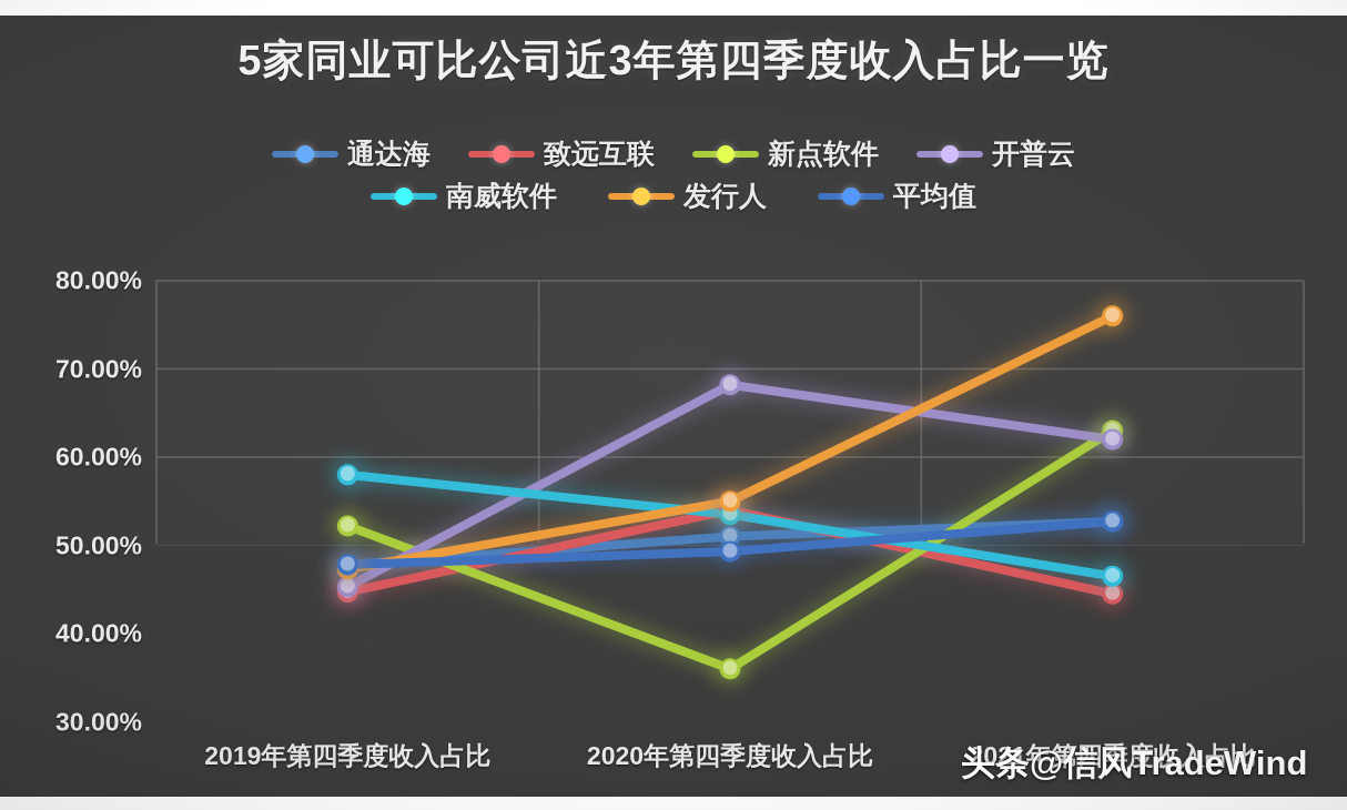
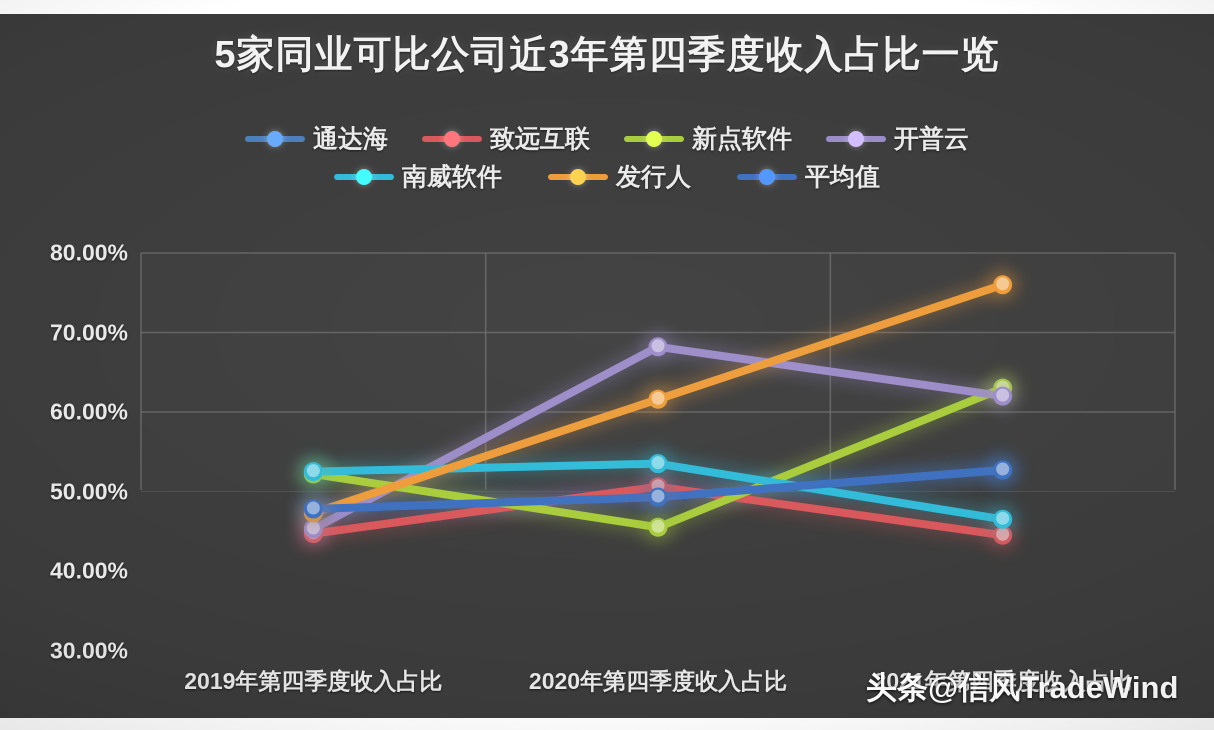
南威软件/2019年第四季度收入占比: 58% -> 52%
通达海/2020年第四季度收入占比: 51% -> 49%
致远互联/2020年第四季度收入占比: 54% -> 51%
新点软件/2020年第四季度收入占比: 36% -> 46%
发行人/2020年第四季度收入占比: 55% -> 62%
